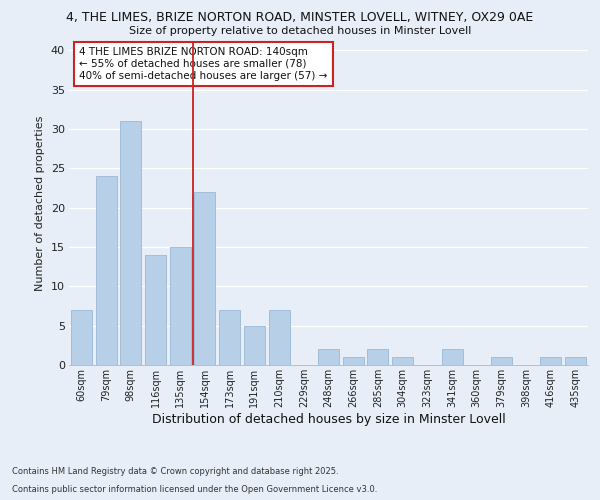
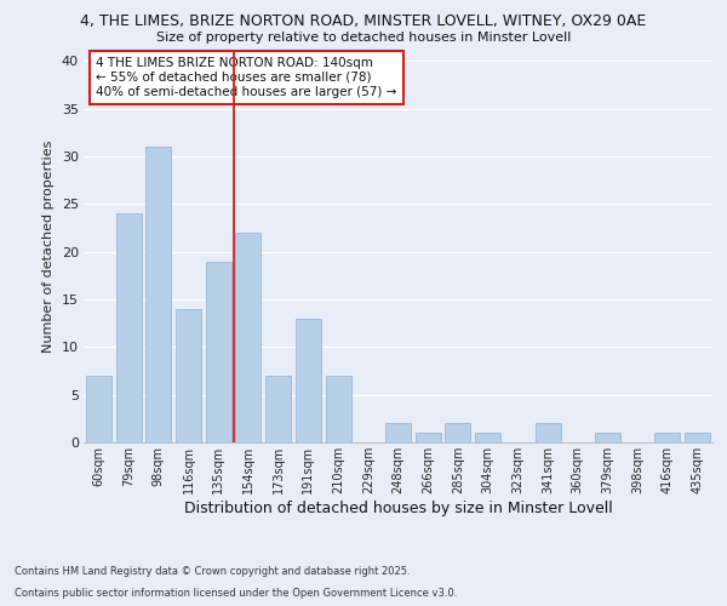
135sqm: 15 -> 19
191sqm: 5 -> 13
